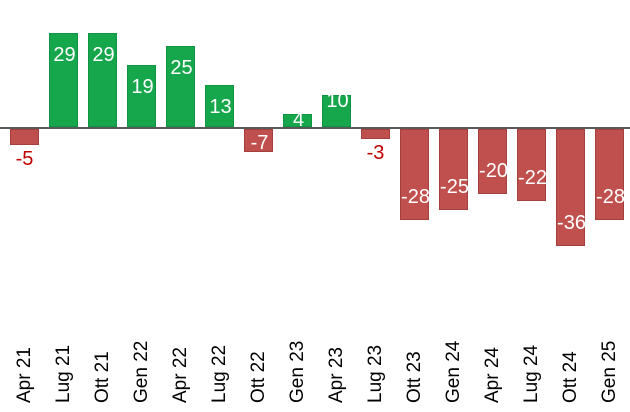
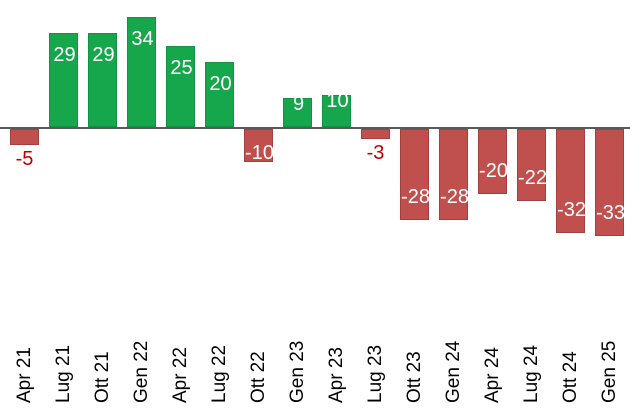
Gen 22: 19 -> 34
Lug 22: 13 -> 20
Ott 22: -7 -> -10
Gen 23: 4 -> 9
Gen 24: -25 -> -28
Ott 24: -36 -> -32
Gen 25: -28 -> -33
